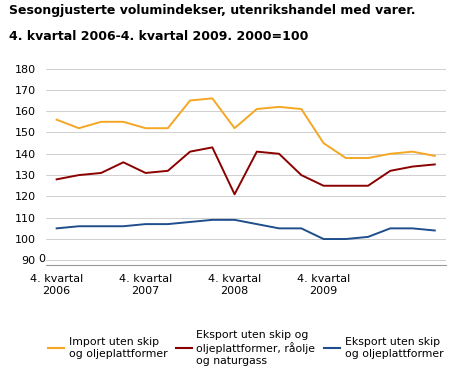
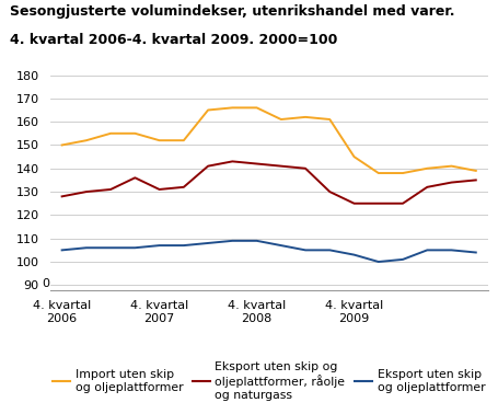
Import uten skip og oljeplattformer/4. kvartal 2006: 156 -> 150
Import uten skip og oljeplattformer/4. kvartal 2008: 152 -> 166
Eksport uten skip og oljeplattformer, råolje og naturgass/4. kvartal 2008: 121 -> 142
Eksport uten skip og oljeplattformer/4. kvartal 2009: 100 -> 103
